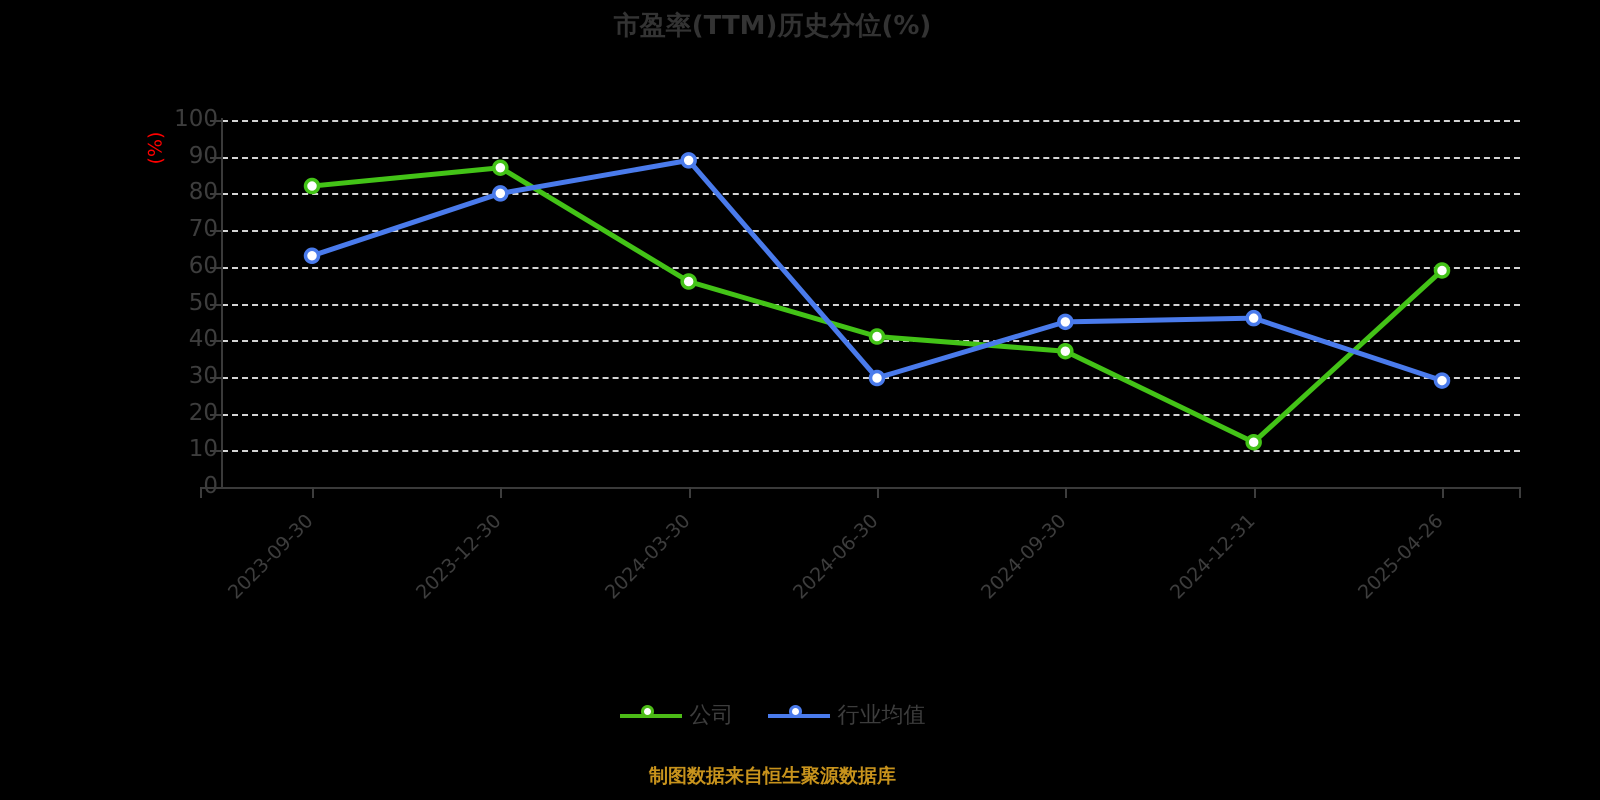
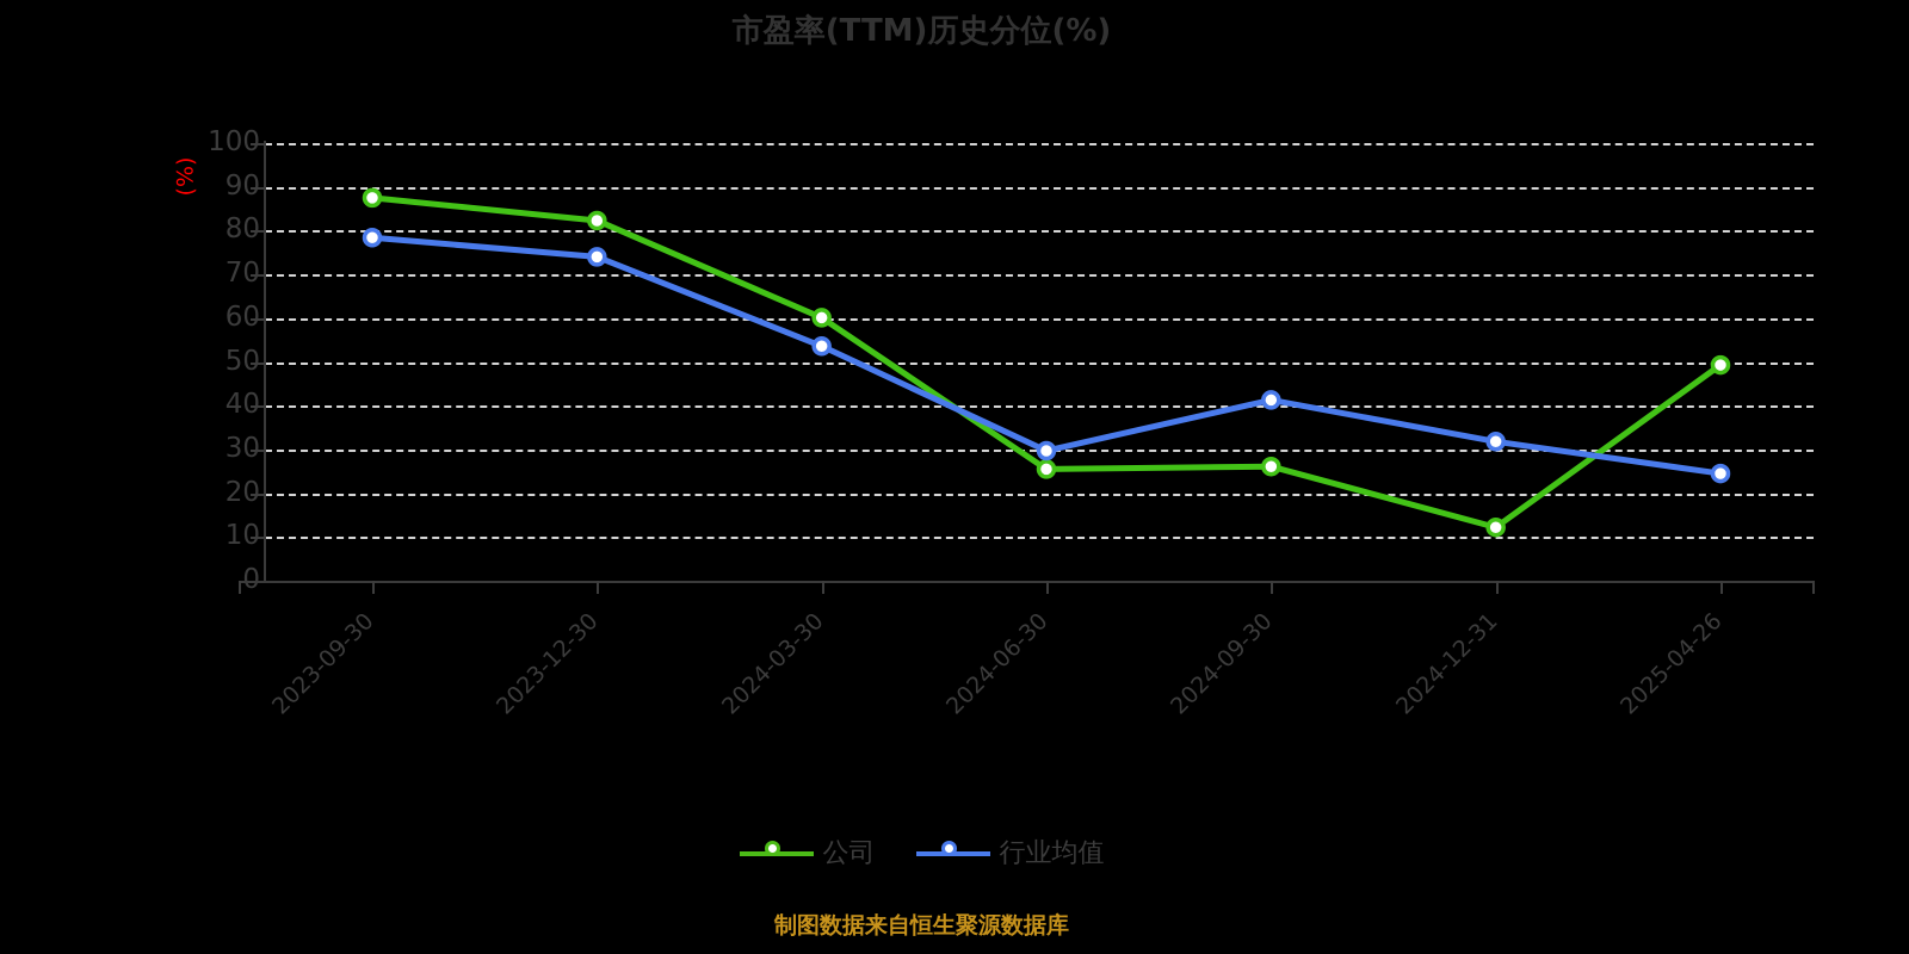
公司/2023-09-30: 82 -> 88
行业均值/2023-09-30: 63 -> 78
公司/2023-12-30: 87 -> 82
行业均值/2023-12-30: 80 -> 74
公司/2024-03-30: 56 -> 60
行业均值/2024-03-30: 89 -> 54
公司/2024-06-30: 41 -> 26
公司/2024-09-30: 37 -> 26
行业均值/2024-09-30: 45 -> 41
行业均值/2024-12-31: 46 -> 32
公司/2025-04-26: 59 -> 49
行业均值/2025-04-26: 29 -> 24
